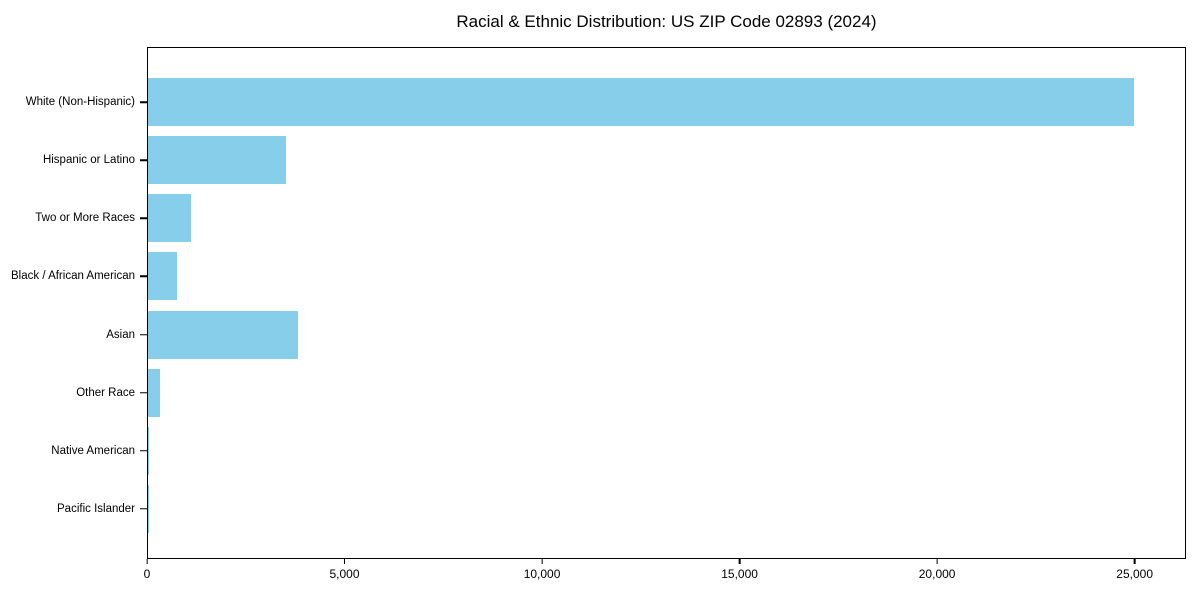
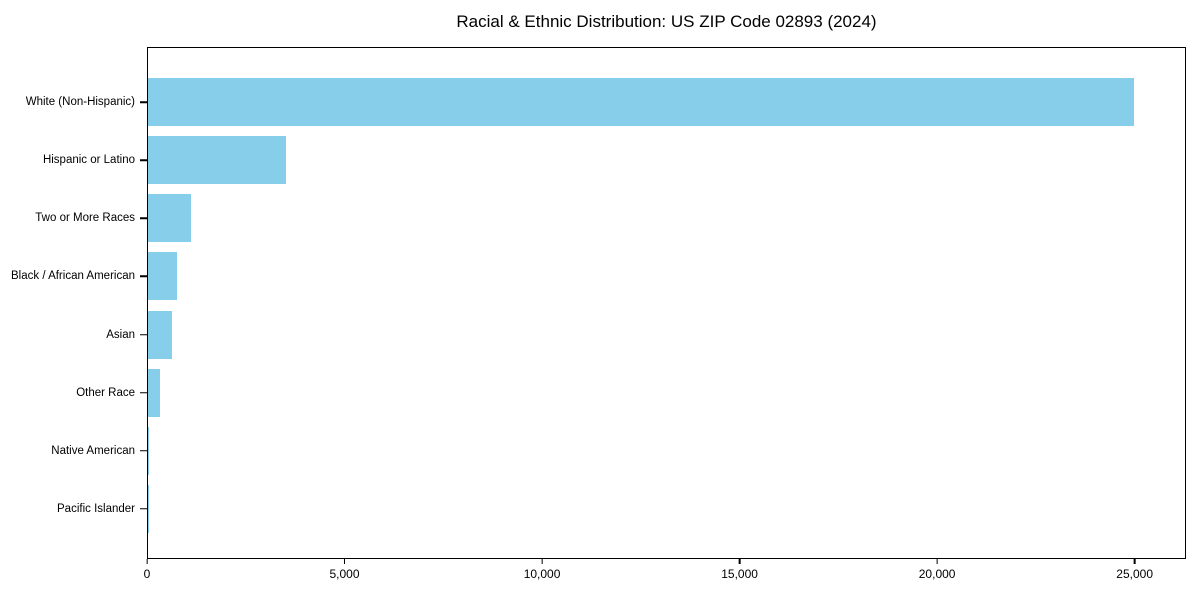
Asian: 3800 -> 600
